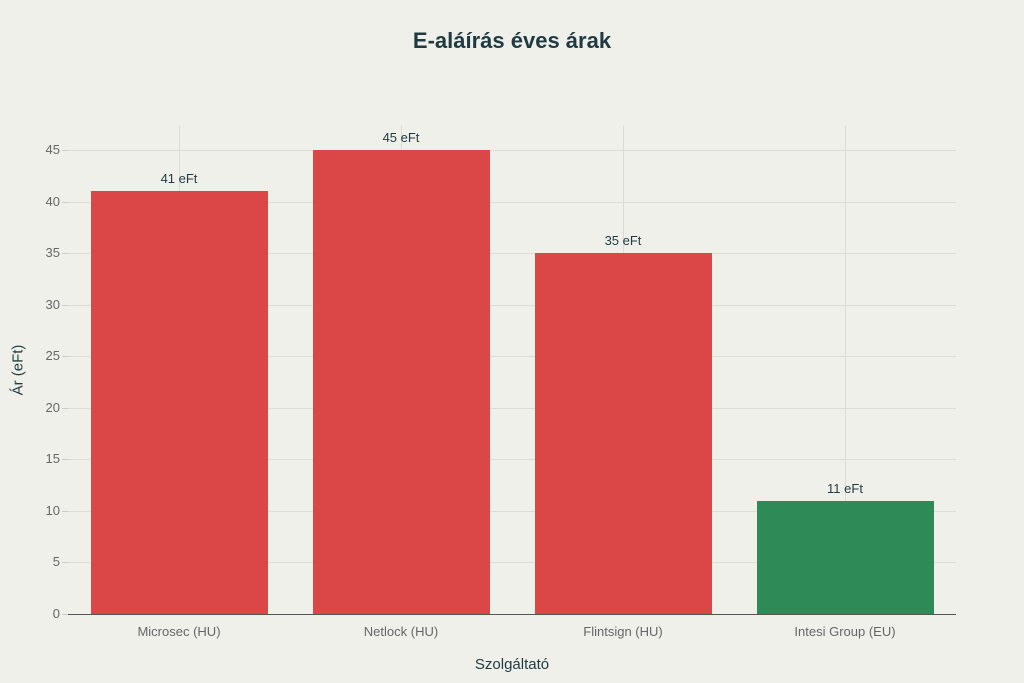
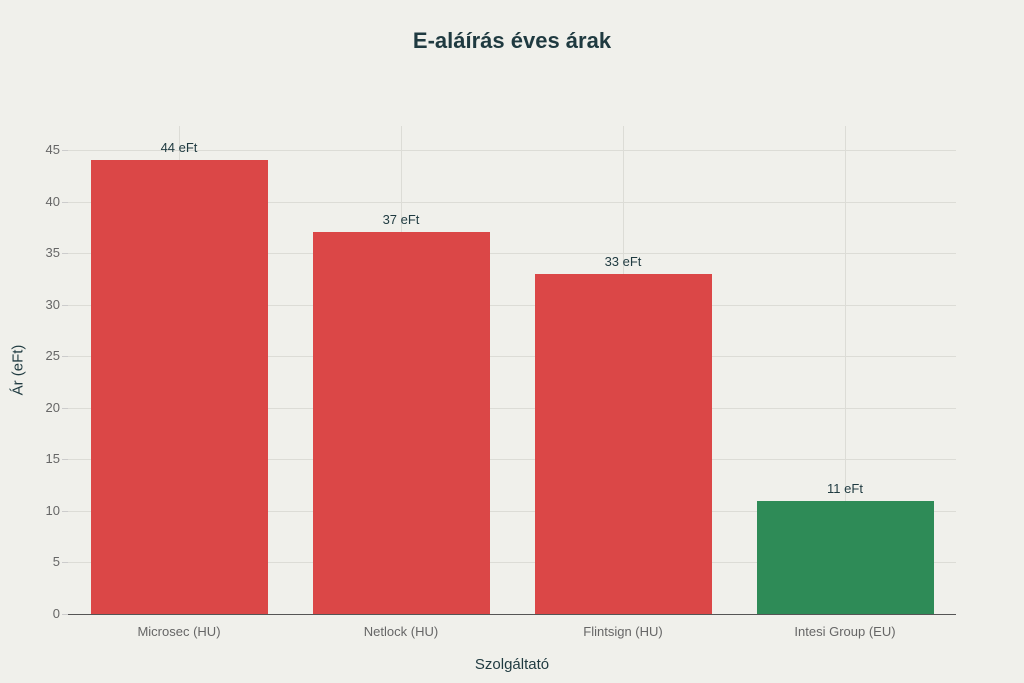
Microsec (HU): 41 -> 44
Netlock (HU): 45 -> 37
Flintsign (HU): 35 -> 33
